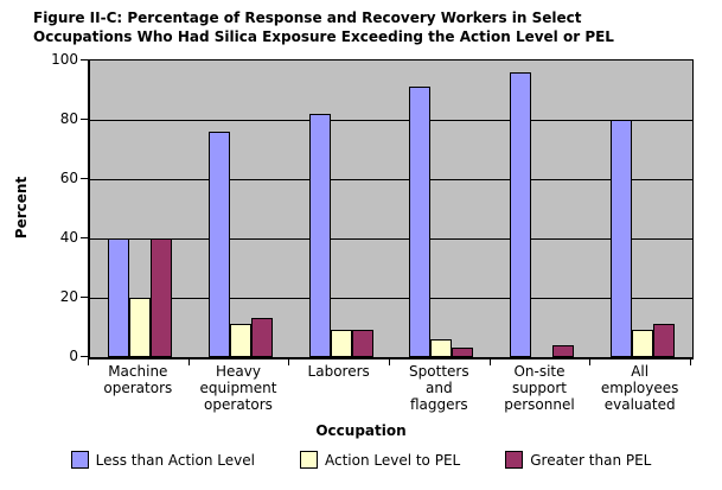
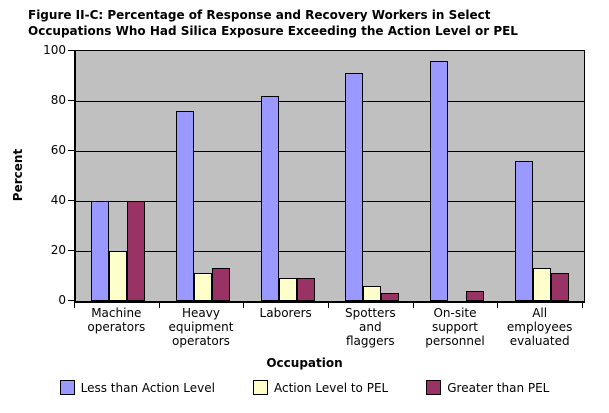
Less than Action Level/All employees evaluated: 80 -> 56
Action Level to PEL/All employees evaluated: 9 -> 13
